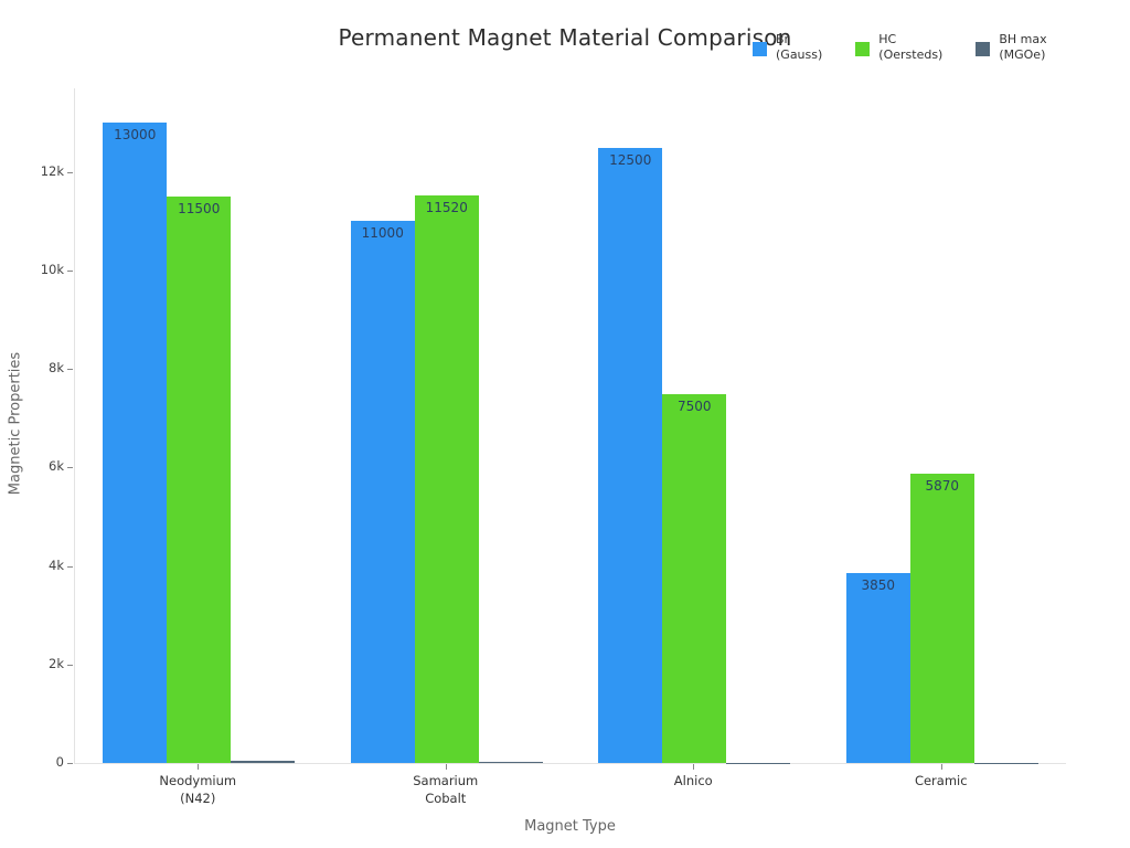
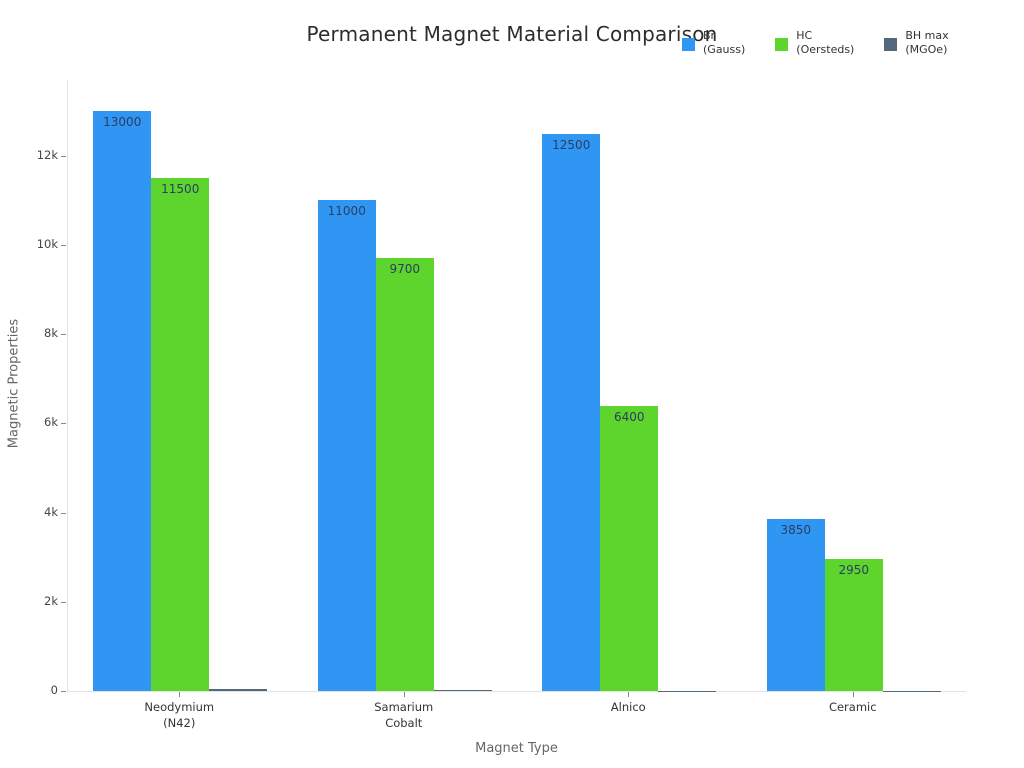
HC (Oersteds)/Samarium Cobalt: 11520 -> 9700
HC (Oersteds)/Alnico: 7500 -> 6400
HC (Oersteds)/Ceramic: 5870 -> 2950
